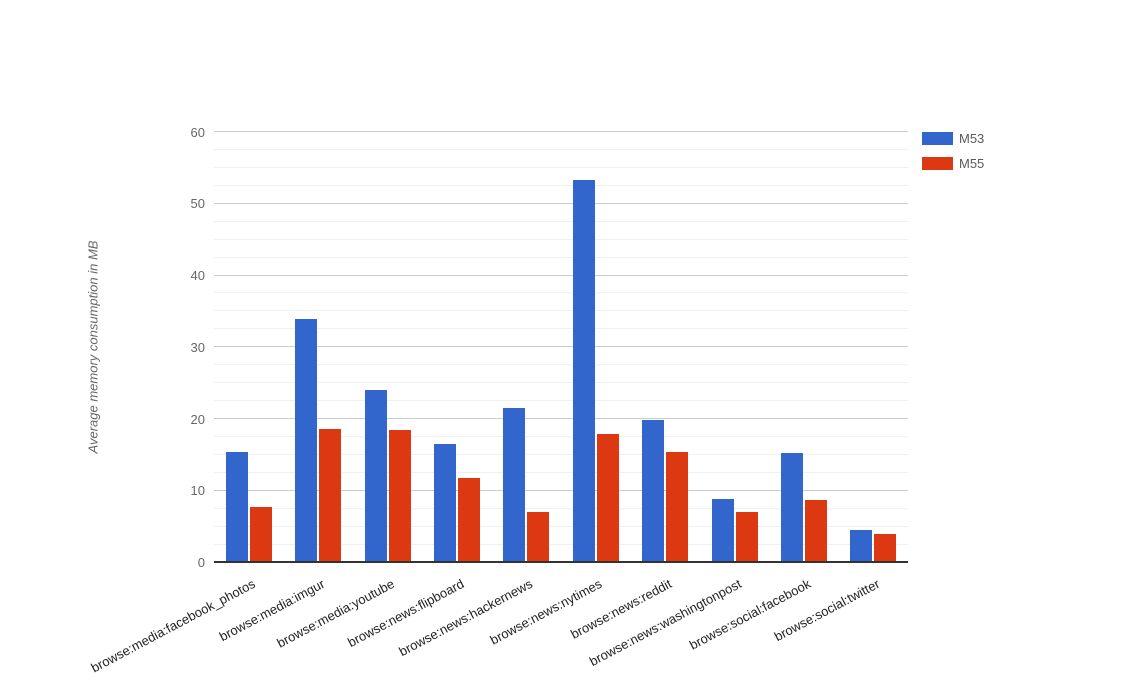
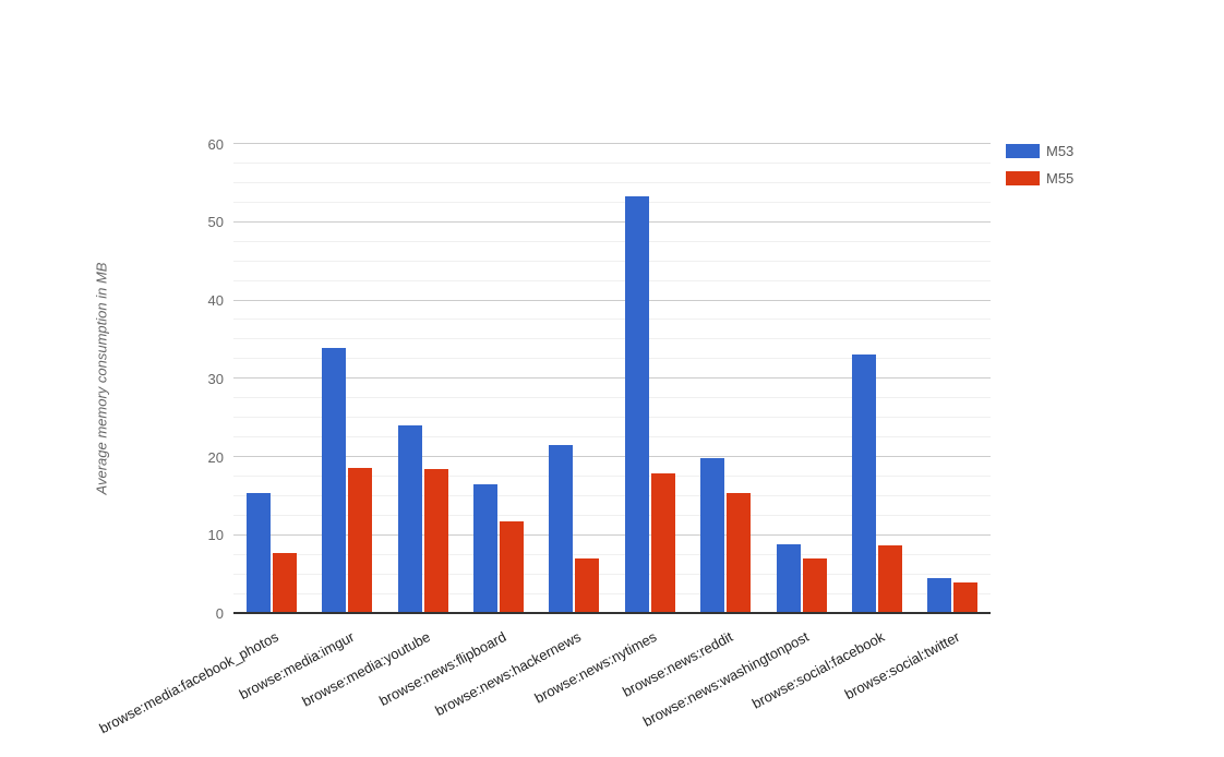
M53/browse:social:facebook: 15 -> 33
